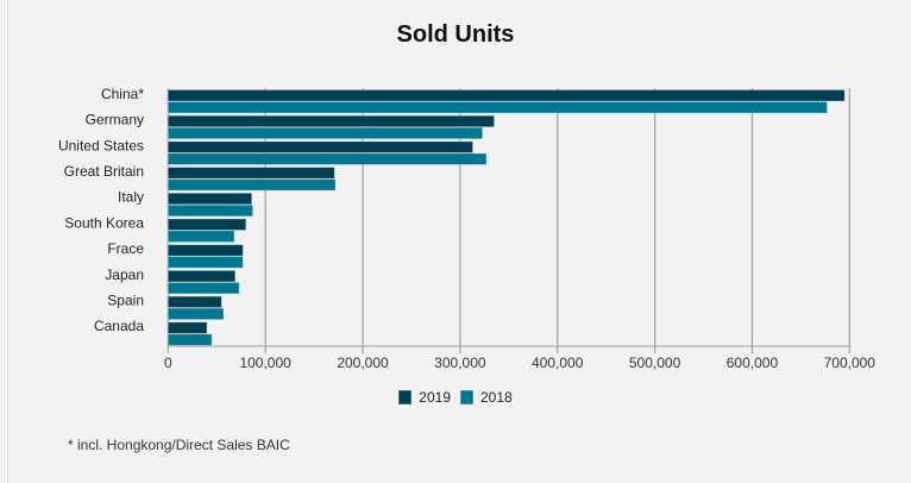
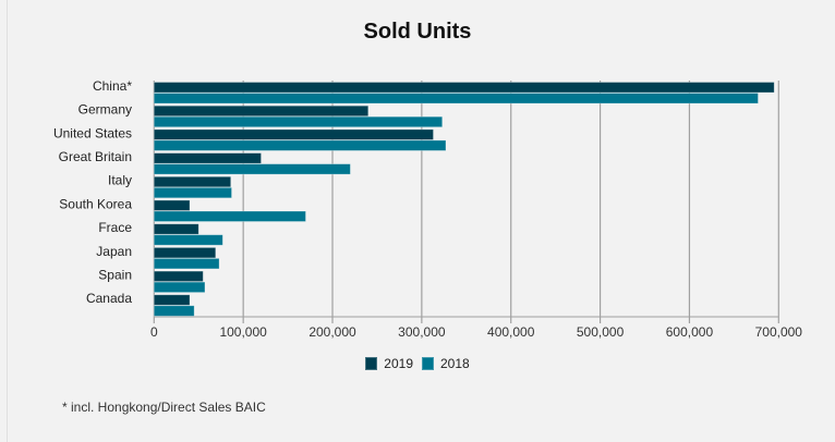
2019/Germany: 340000 -> 240000
2019/Great Britain: 170000 -> 120000
2018/Great Britain: 170000 -> 220000
2019/South Korea: 80000 -> 40000
2018/South Korea: 70000 -> 170000
2019/Frace: 80000 -> 50000
